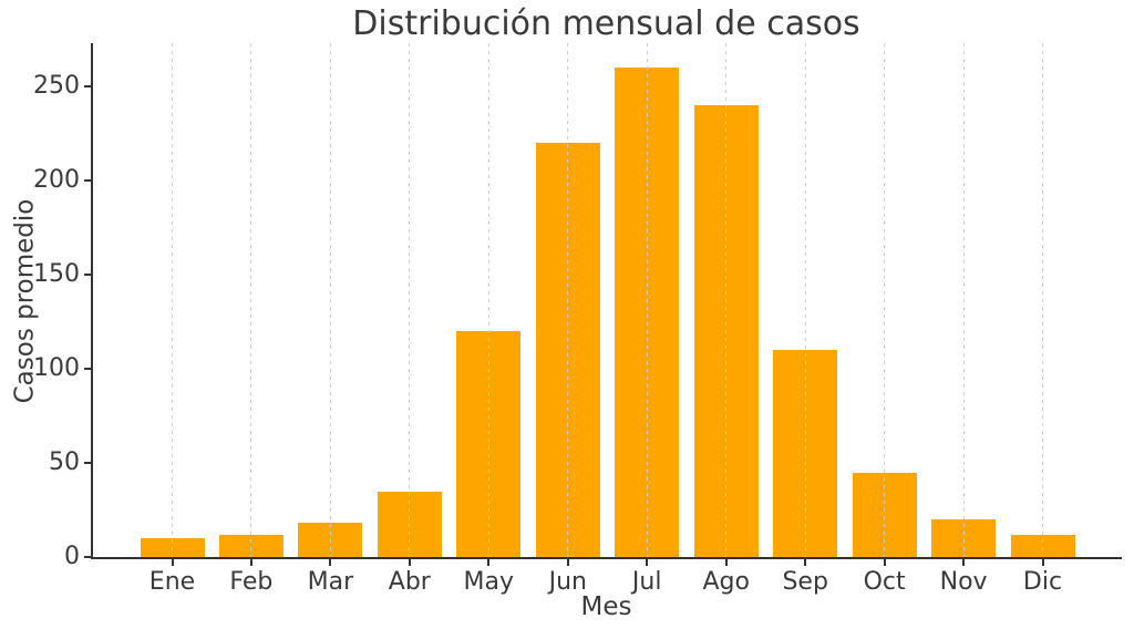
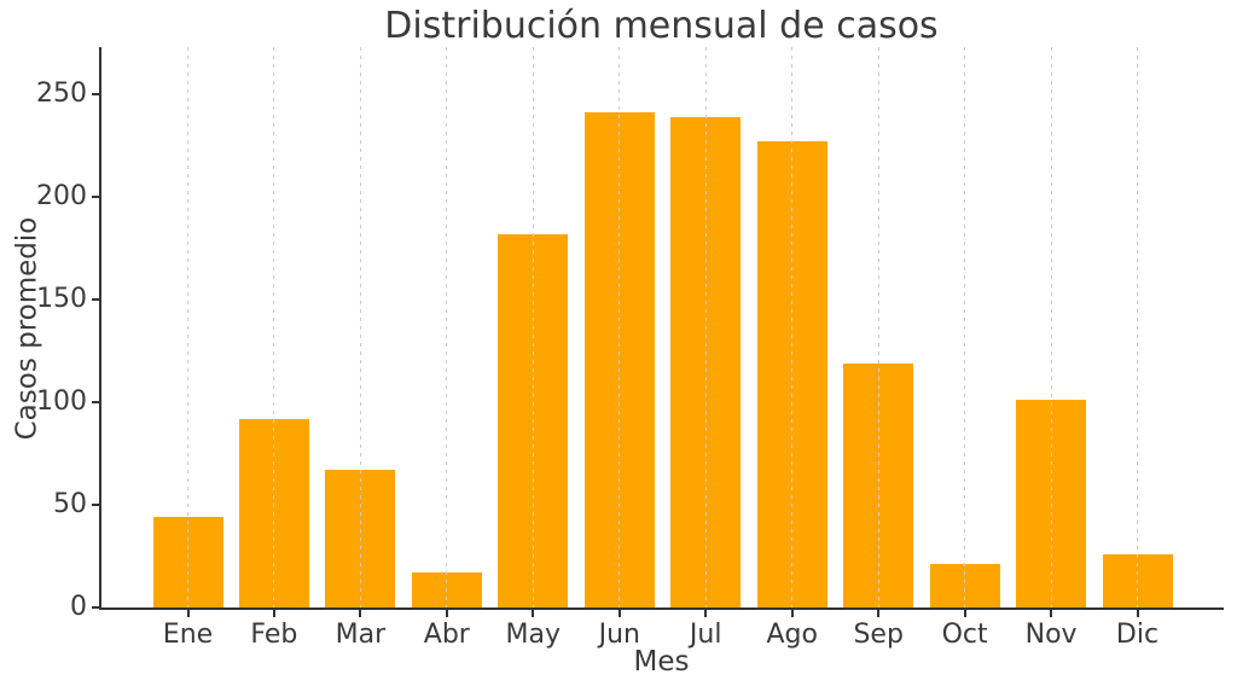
Ene: 10 -> 44
Feb: 12 -> 92
Mar: 18 -> 67
Abr: 35 -> 17
May: 120 -> 182
Jun: 220 -> 241
Jul: 260 -> 239
Ago: 240 -> 227
Sep: 110 -> 119
Oct: 45 -> 21
Nov: 20 -> 101
Dic: 12 -> 26
